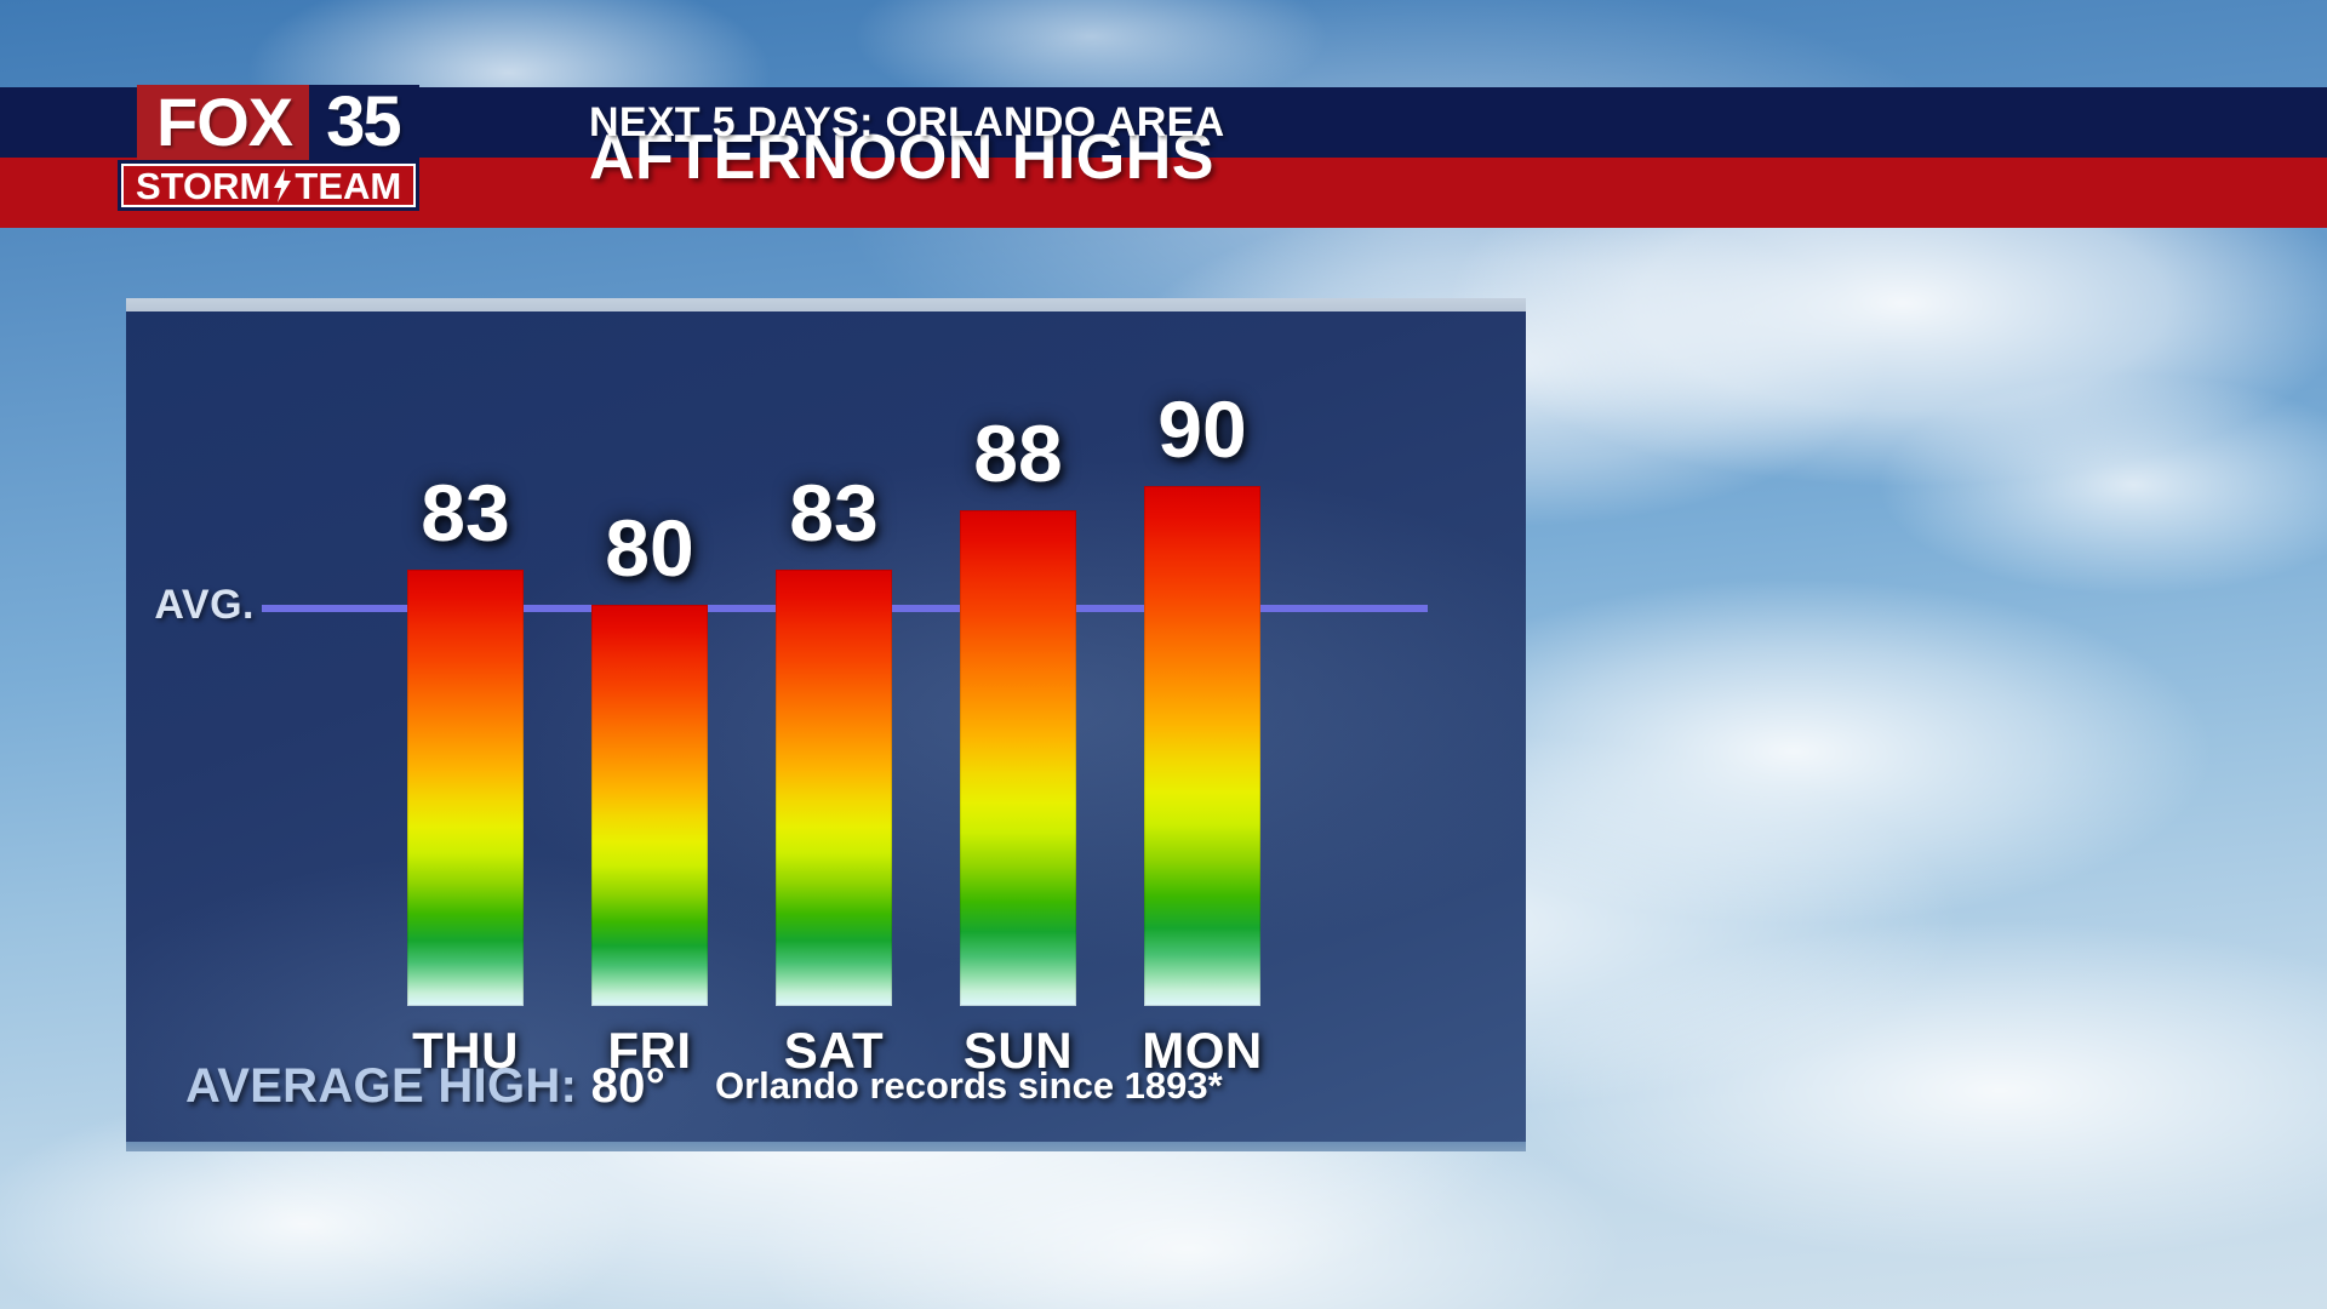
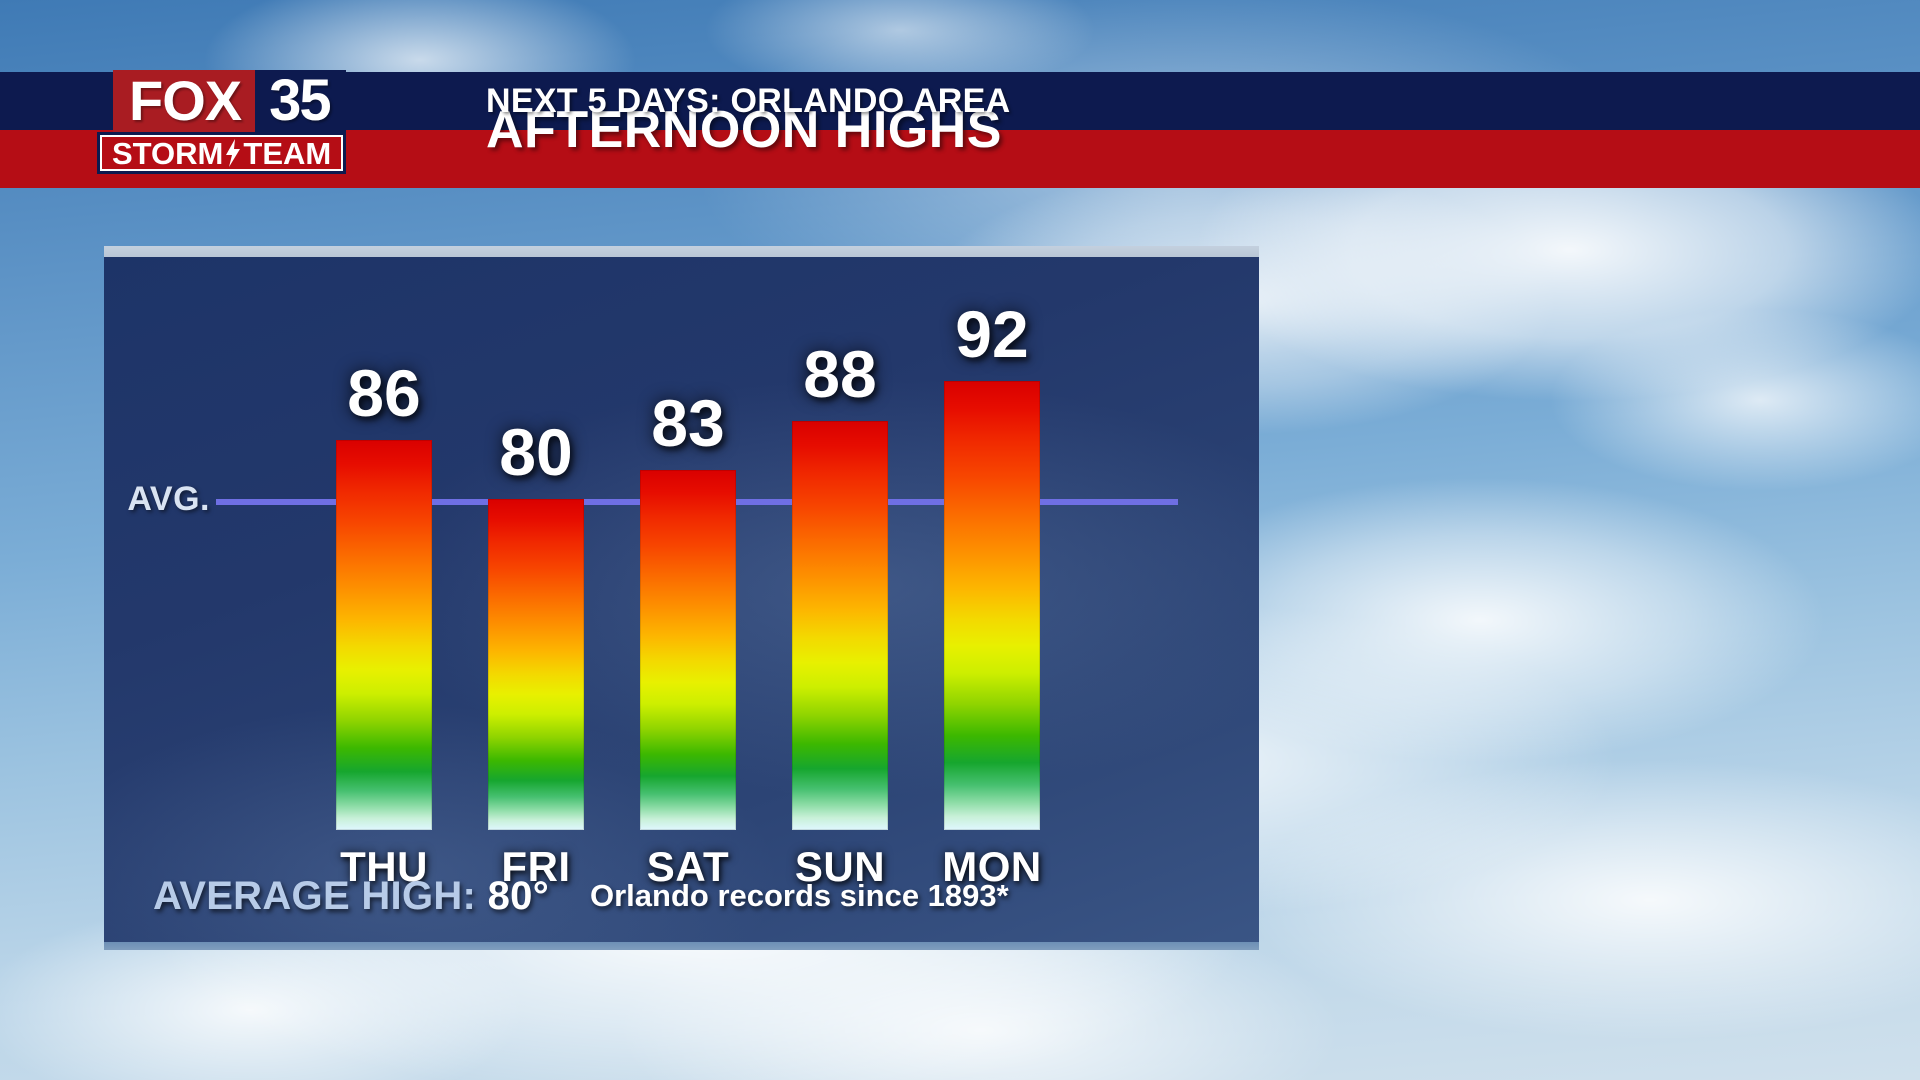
THU: 83 -> 86
MON: 90 -> 92
